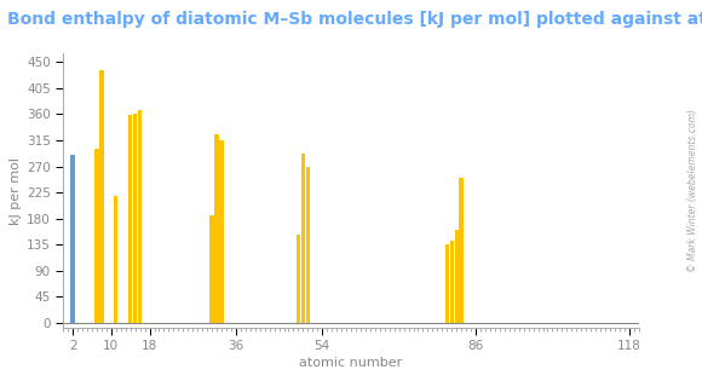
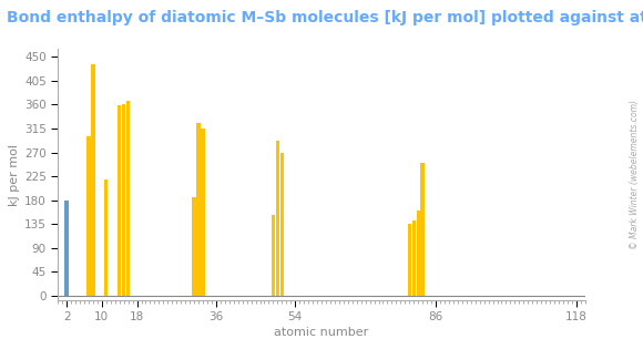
2: 290 -> 180
